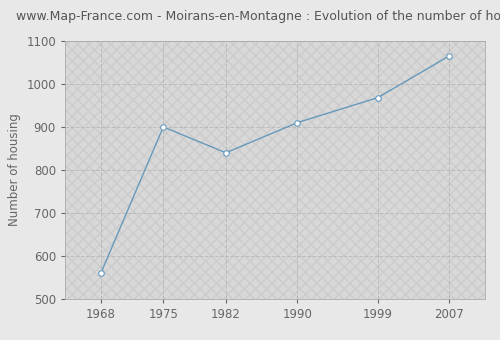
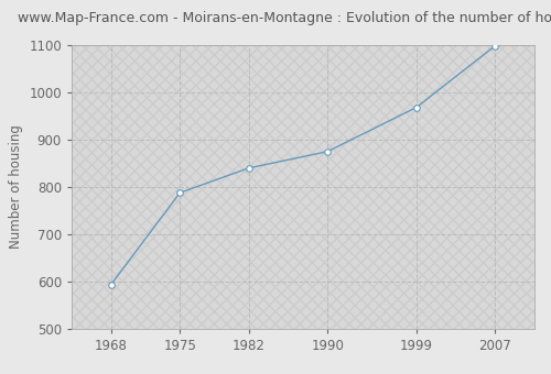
1968: 560 -> 594
1975: 900 -> 788
1990: 910 -> 875
2007: 1065 -> 1098
